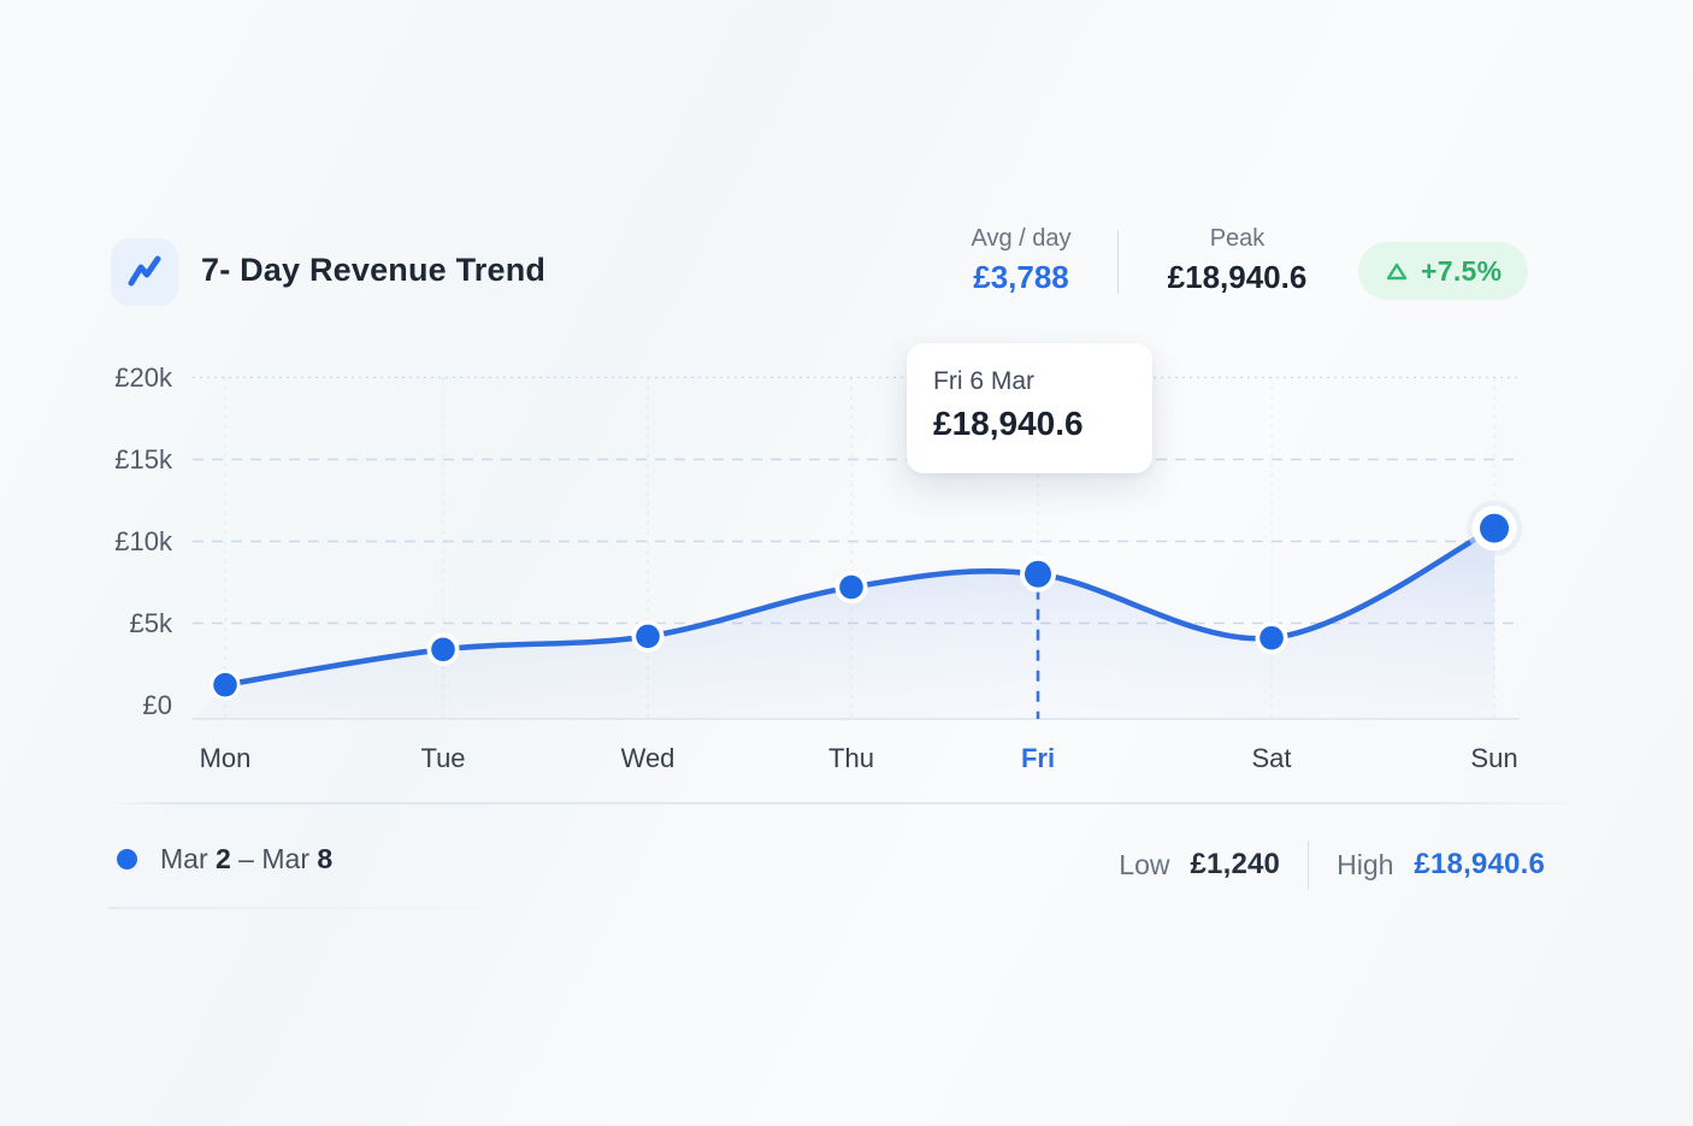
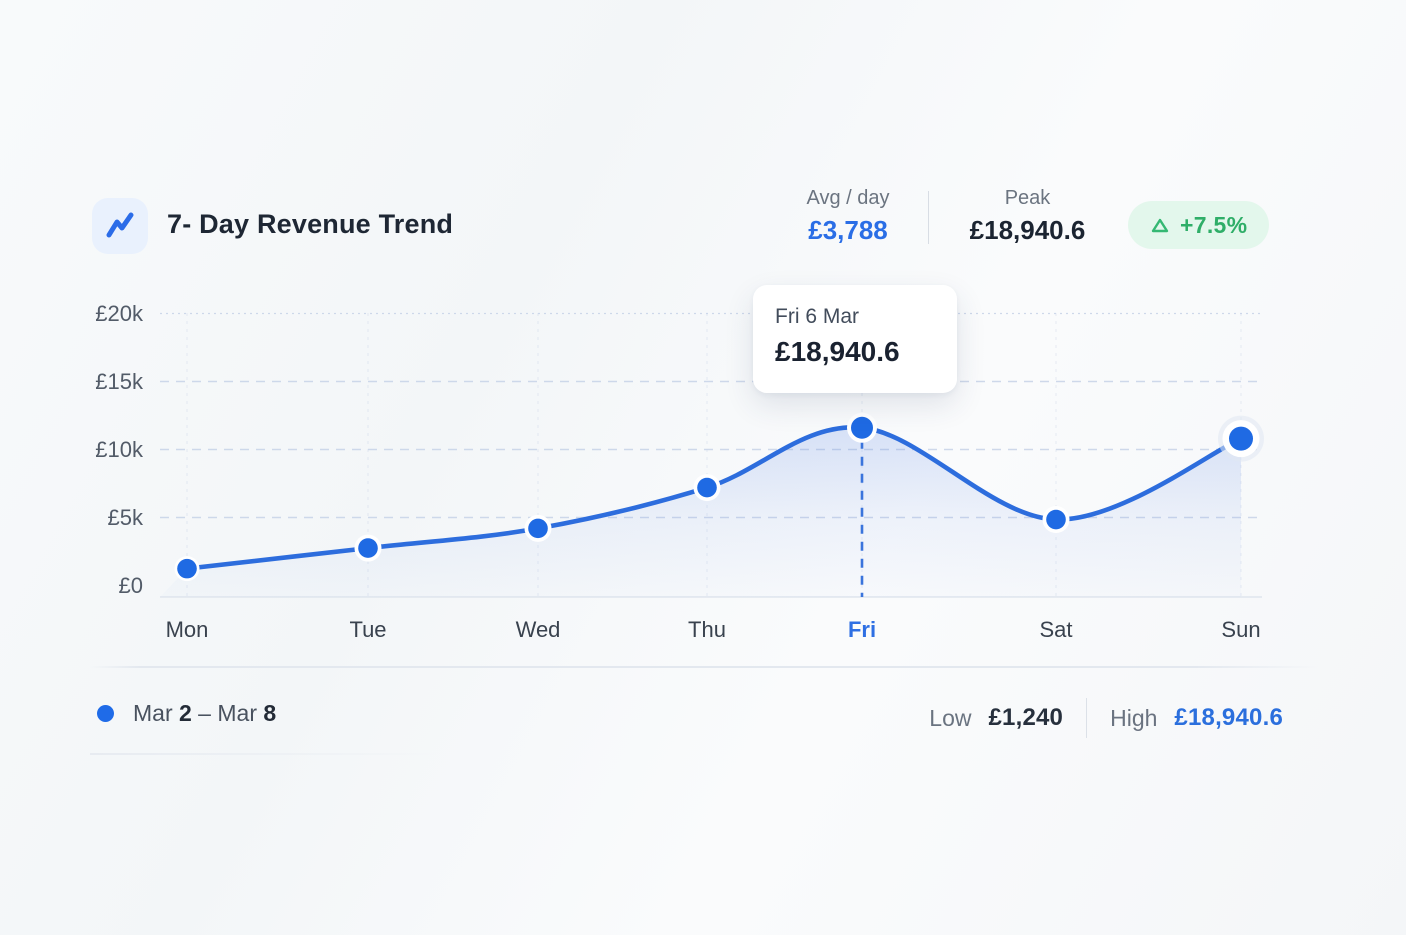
Tue: £3.4k -> £2.8k
Fri: £8.0k -> £11.6k
Sat: £4.1k -> £4.8k
